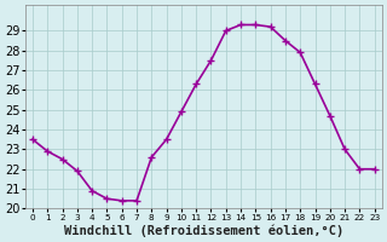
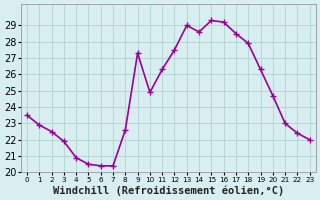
9: 23.5 -> 27.3
14: 29.3 -> 28.6
22: 22.0 -> 22.4
